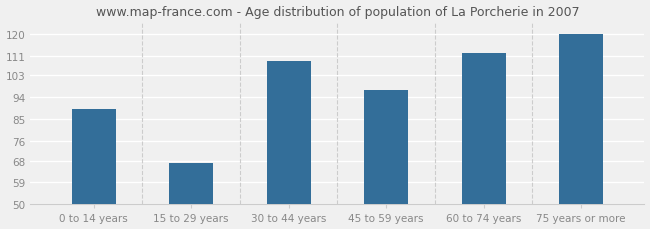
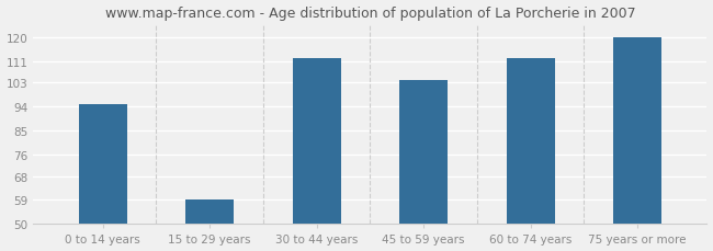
0 to 14 years: 89 -> 95
15 to 29 years: 67 -> 59
30 to 44 years: 109 -> 112
45 to 59 years: 97 -> 104
